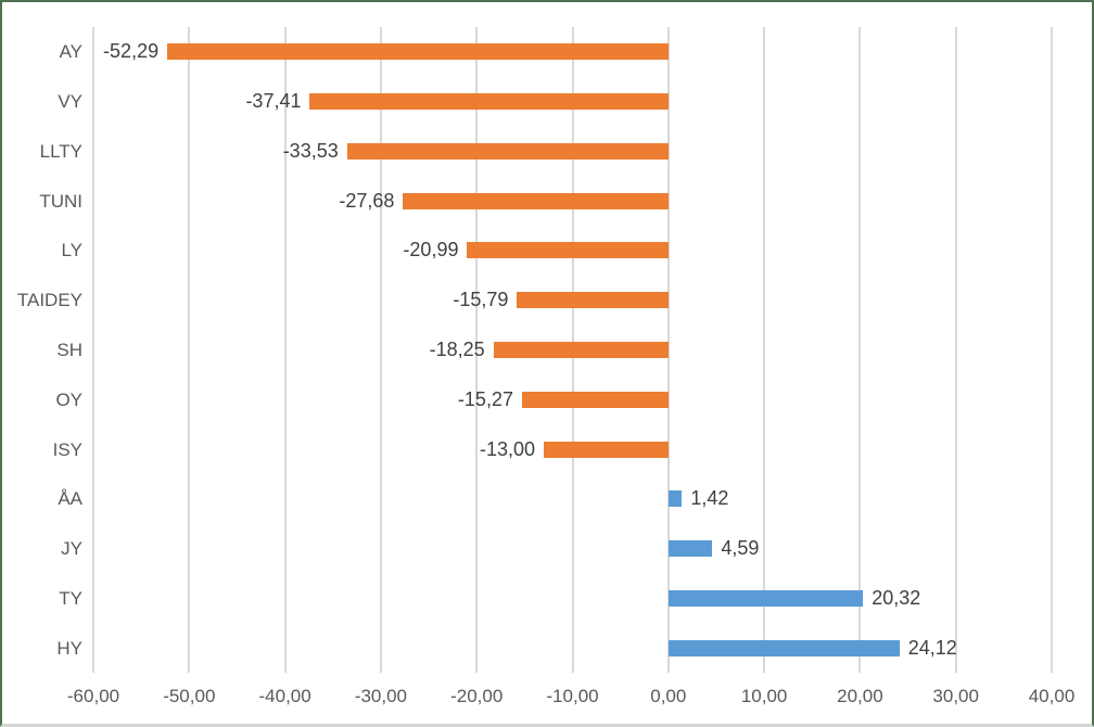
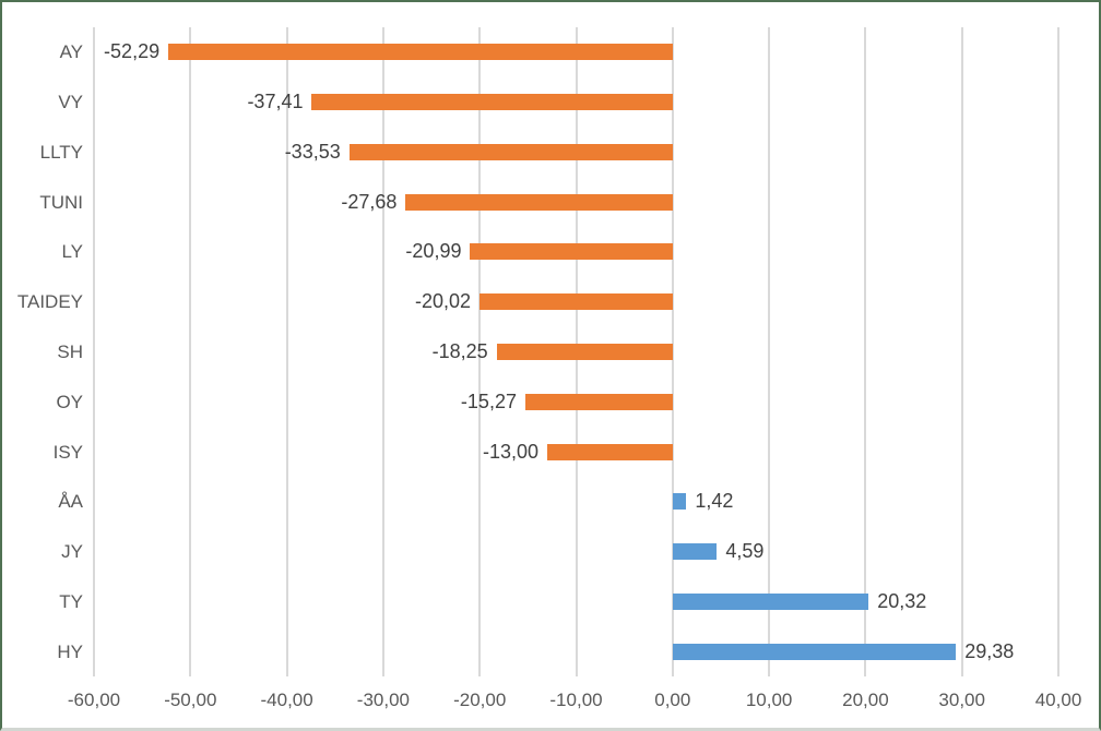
TAIDEY: -15,79 -> -20,02
HY: 24,12 -> 29,38
